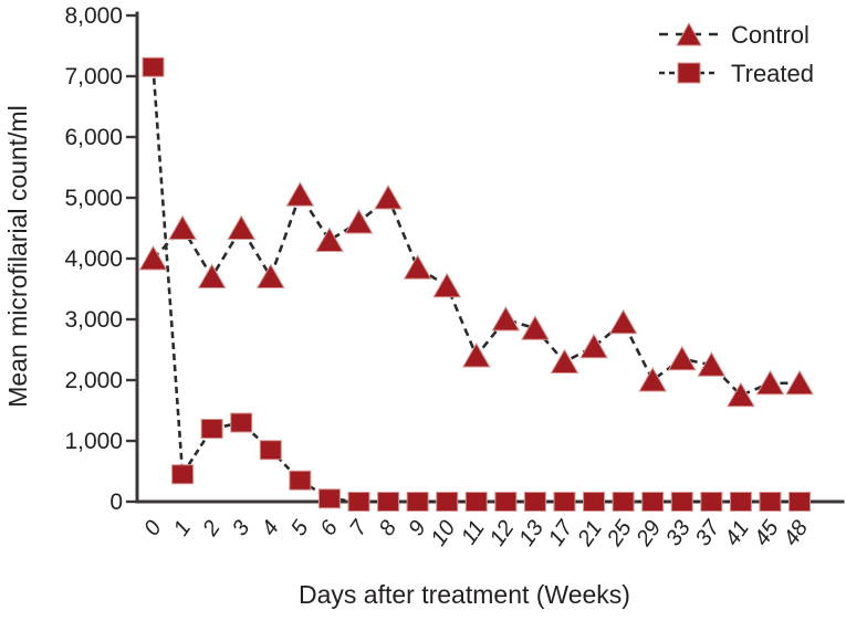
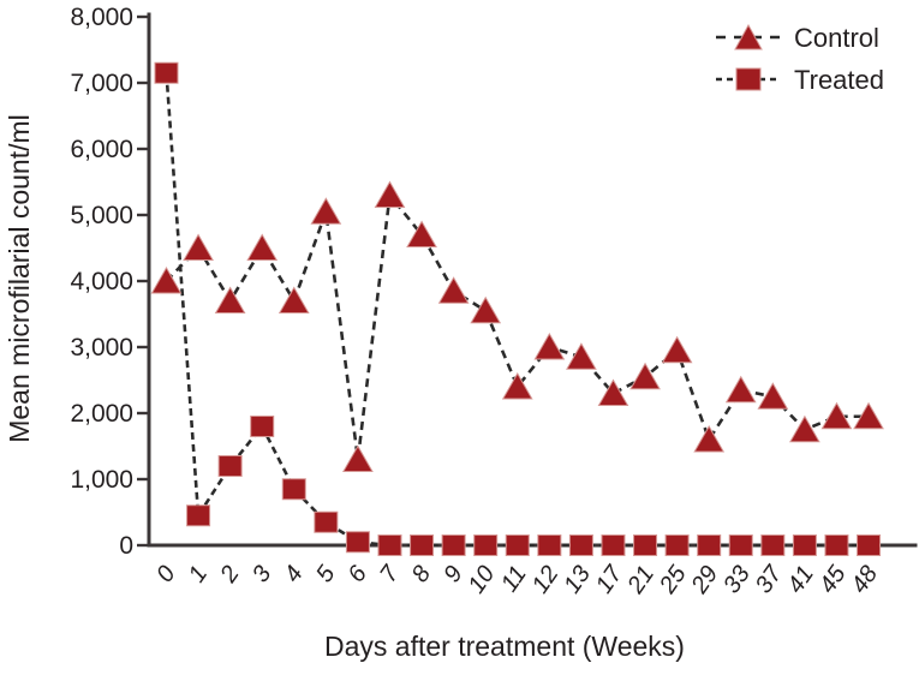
Treated/3: 1300 -> 1800
Control/6: 4300 -> 1300
Control/7: 4600 -> 5300
Control/8: 5000 -> 4700
Control/29: 2000 -> 1600
